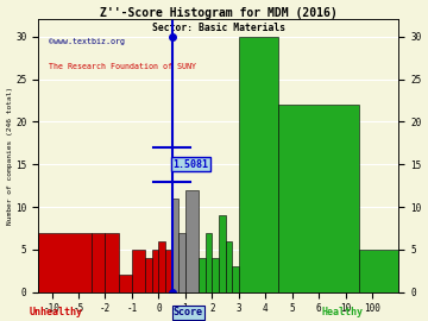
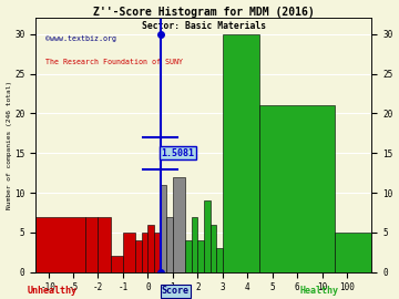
6: 22 -> 21
